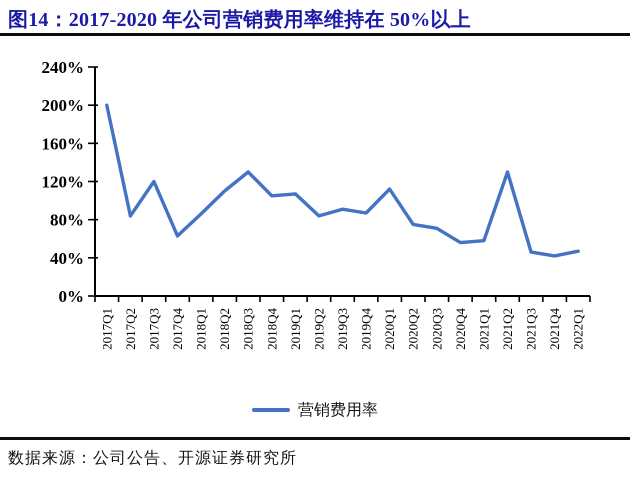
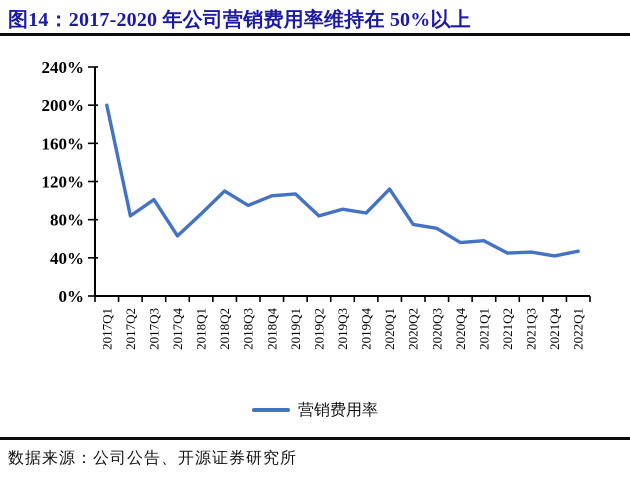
2017Q3: 120% -> 100%
2018Q3: 130% -> 100%
2021Q2: 130% -> 40%
